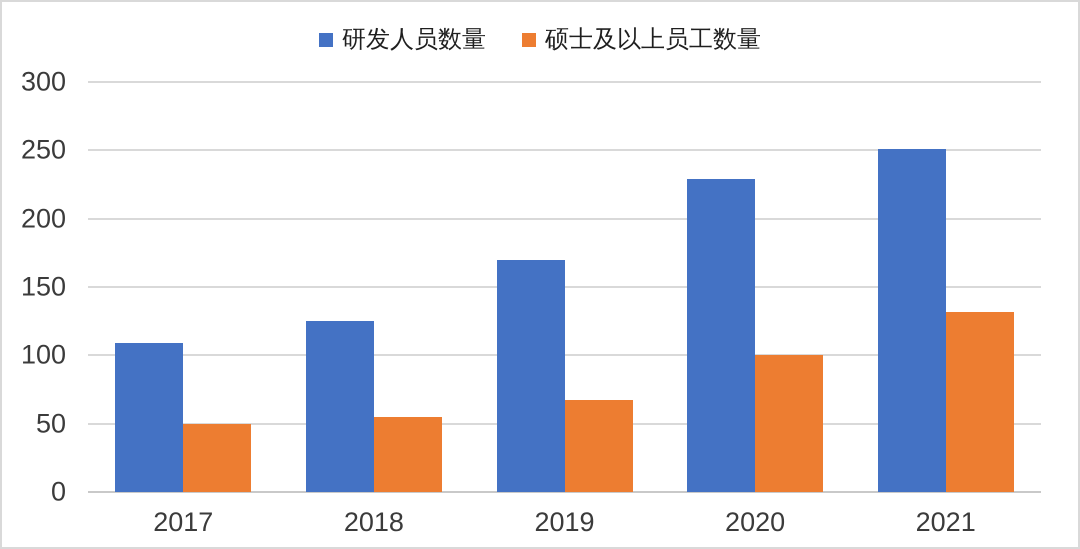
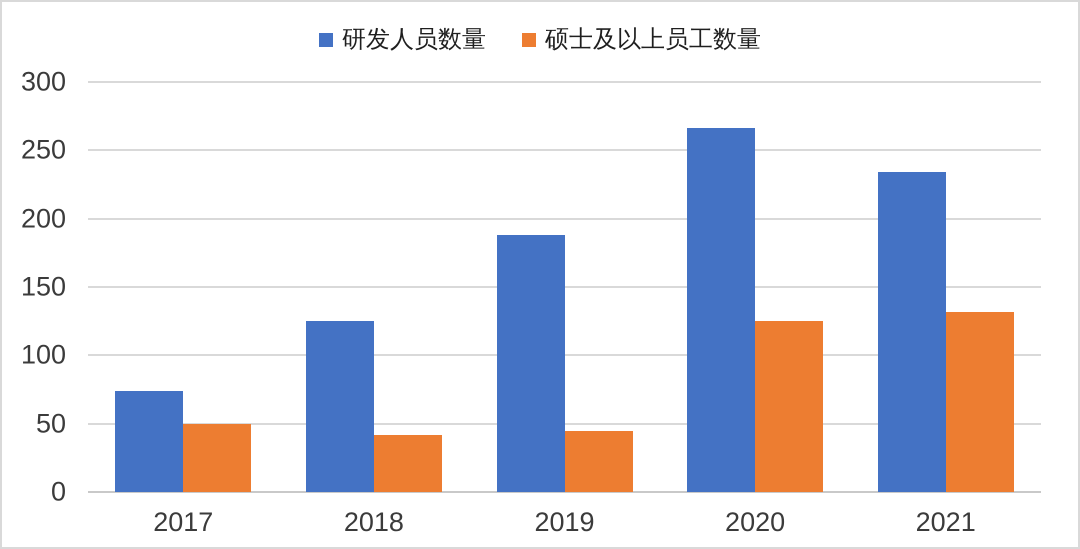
研发人员数量/2017: 109 -> 74
硕士及以上员工数量/2018: 55 -> 42
研发人员数量/2019: 170 -> 188
硕士及以上员工数量/2019: 67 -> 45
研发人员数量/2020: 229 -> 266
硕士及以上员工数量/2020: 100 -> 125
研发人员数量/2021: 251 -> 234
